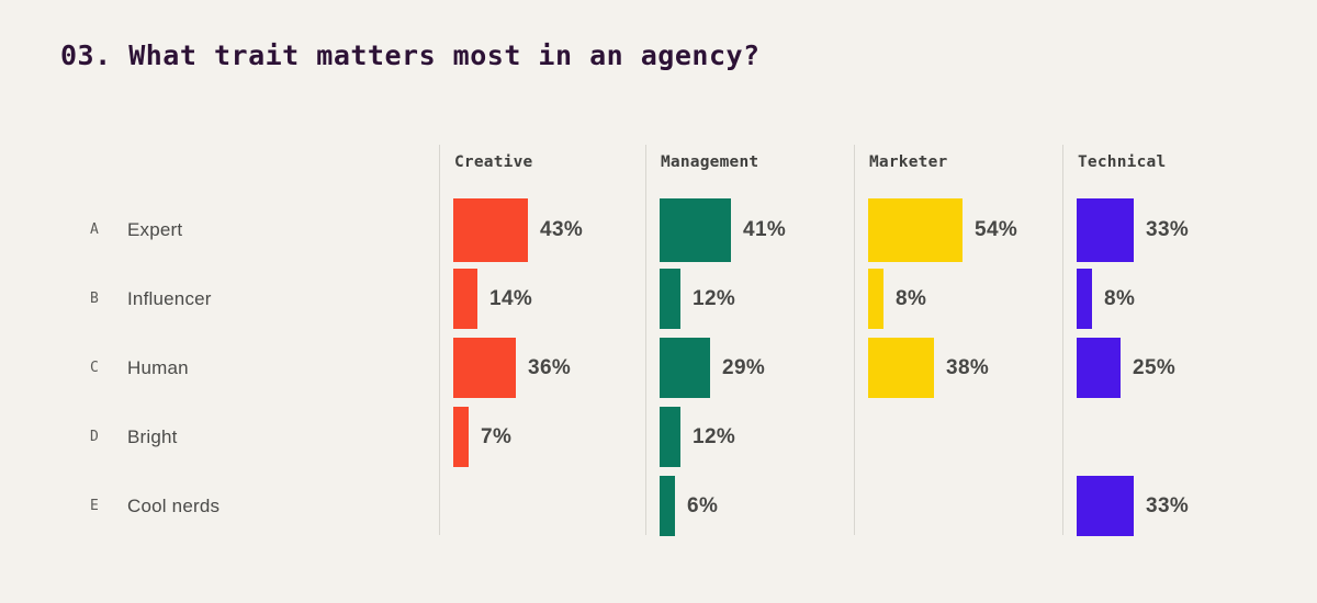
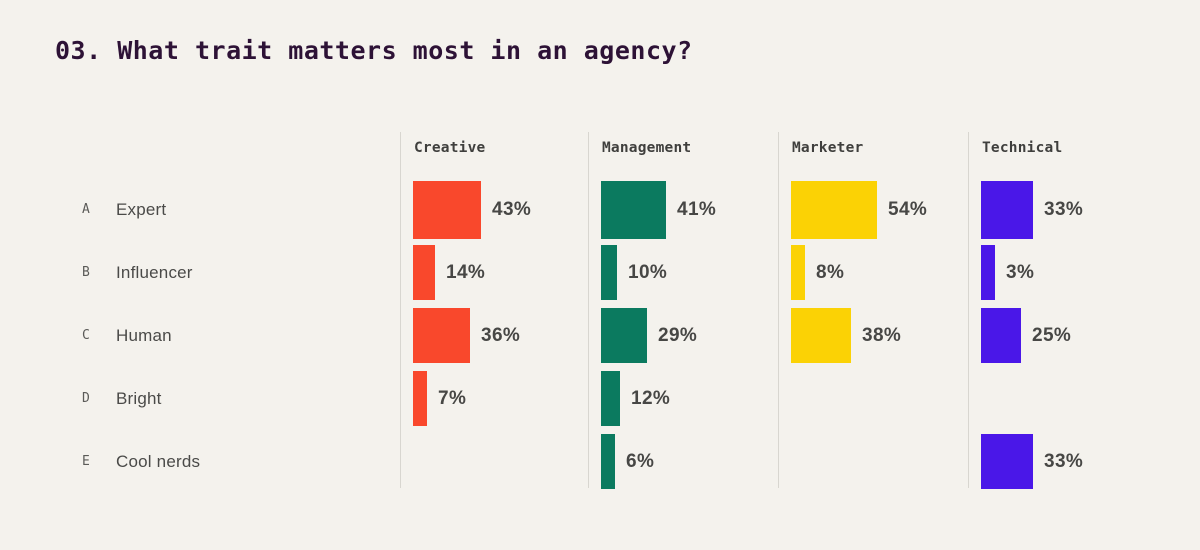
Management/Influencer: 12% -> 10%
Technical/Influencer: 8% -> 3%
